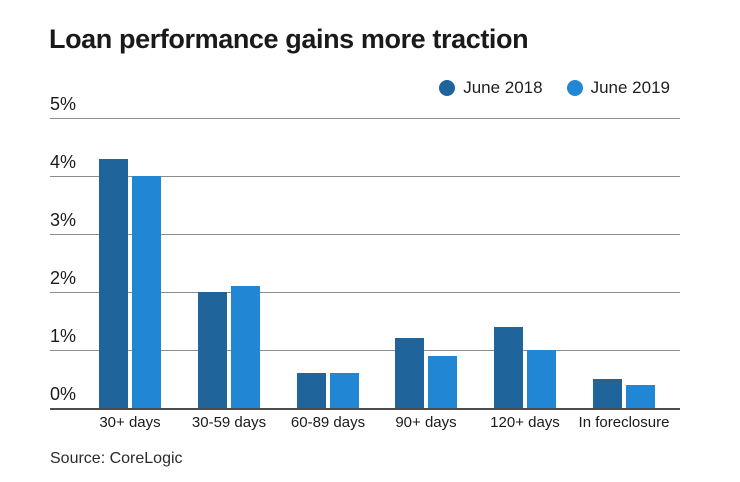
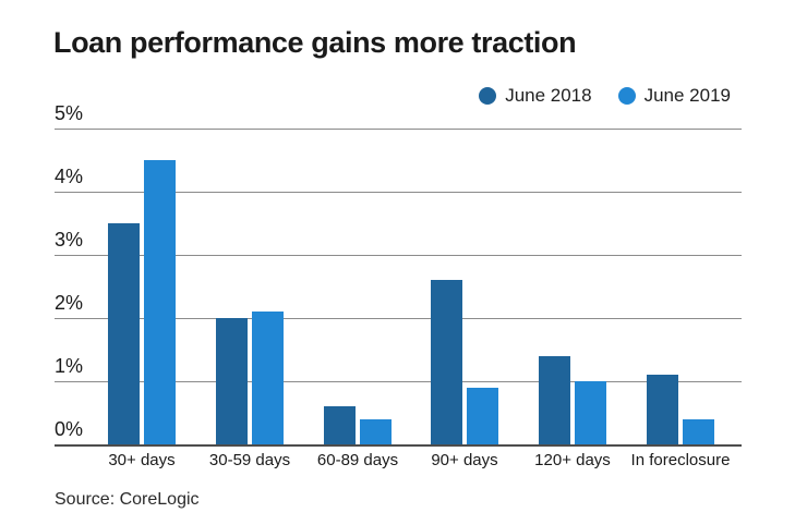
June 2018/30+ days: 4.3% -> 3.5%
June 2019/30+ days: 4.0% -> 4.5%
June 2019/60-89 days: 0.6% -> 0.4%
June 2018/90+ days: 1.2% -> 2.6%
June 2018/In foreclosure: 0.5% -> 1.1%
